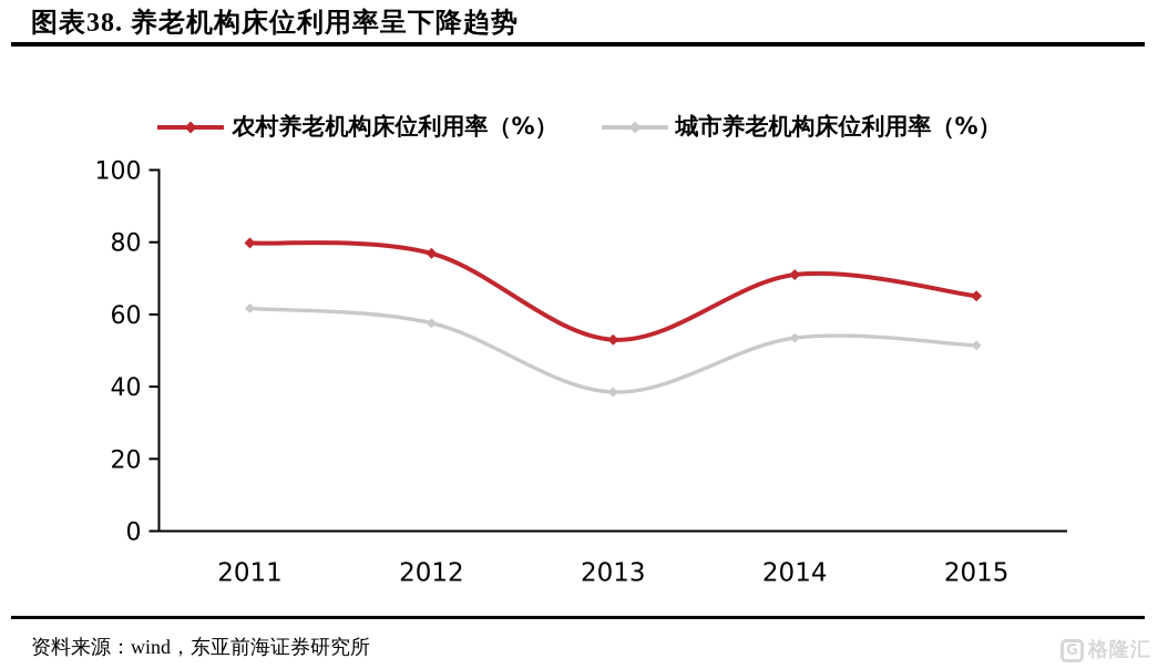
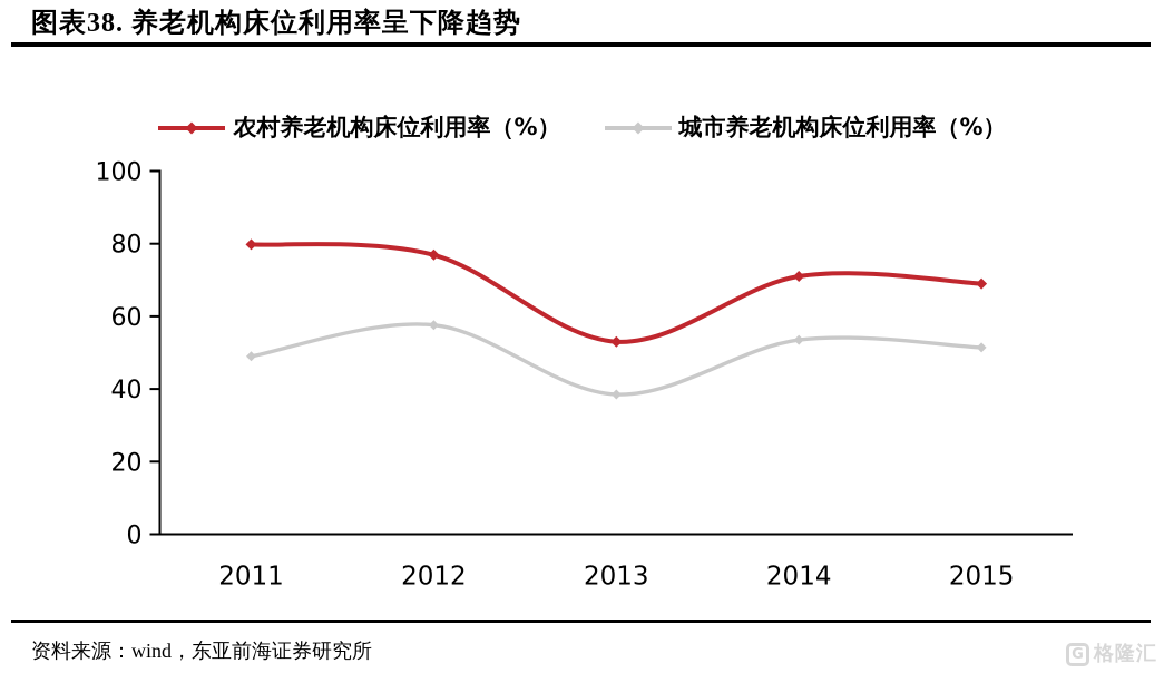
城市养老机构床位利用率（%）/2011: 62 -> 49
农村养老机构床位利用率（%）/2015: 65 -> 69
